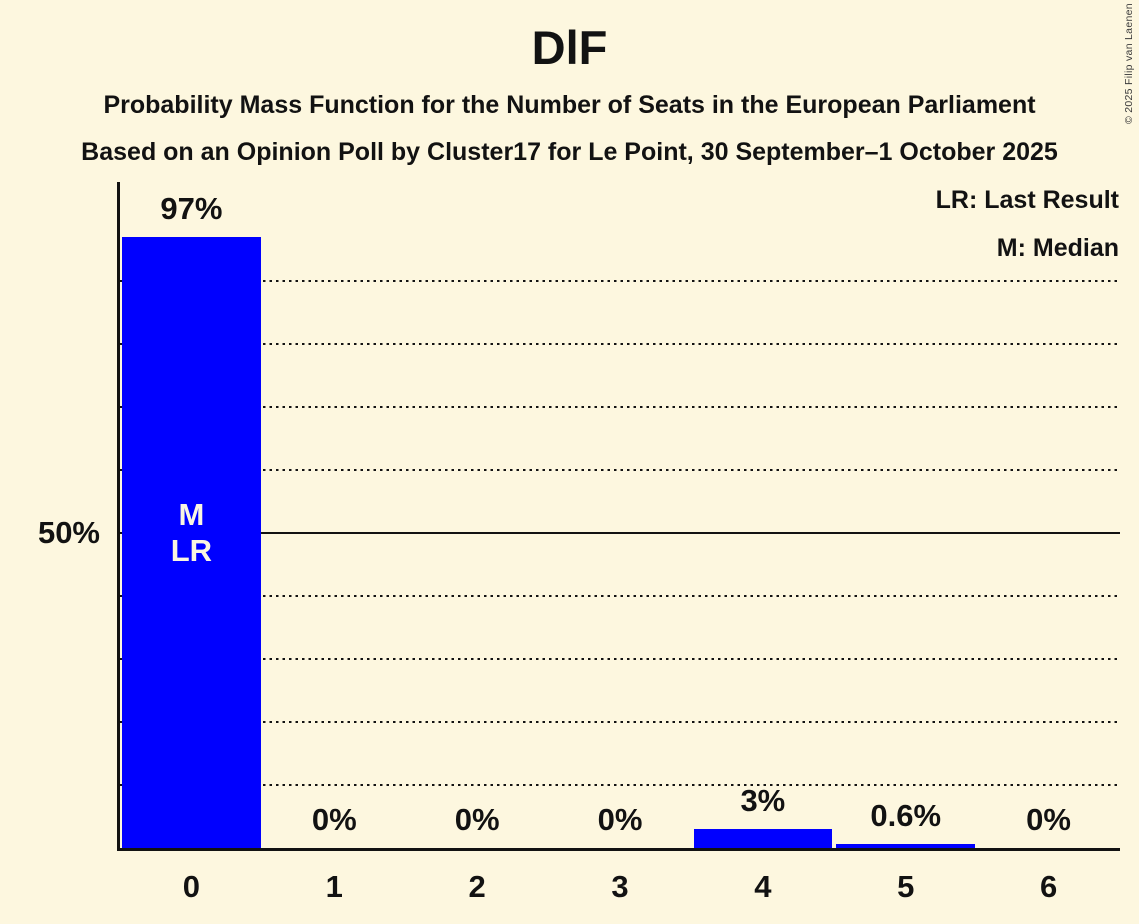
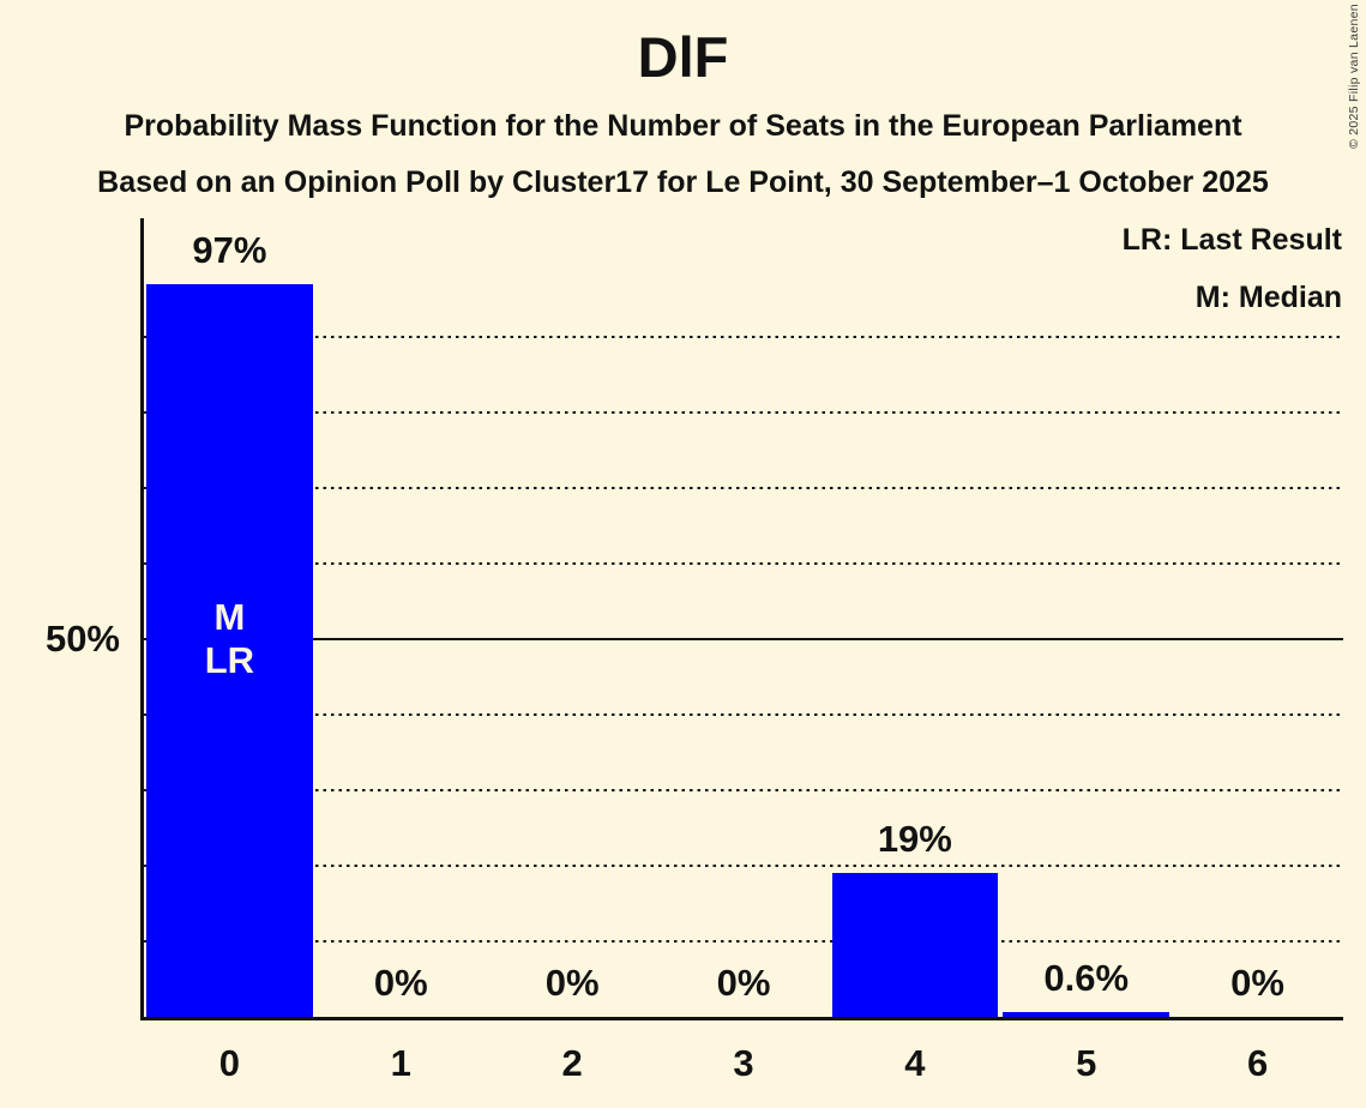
4: 3% -> 19%
